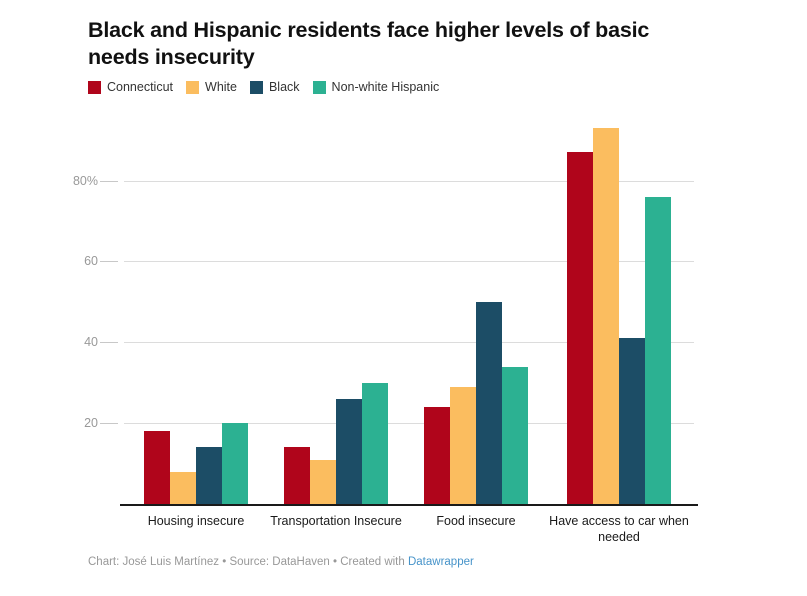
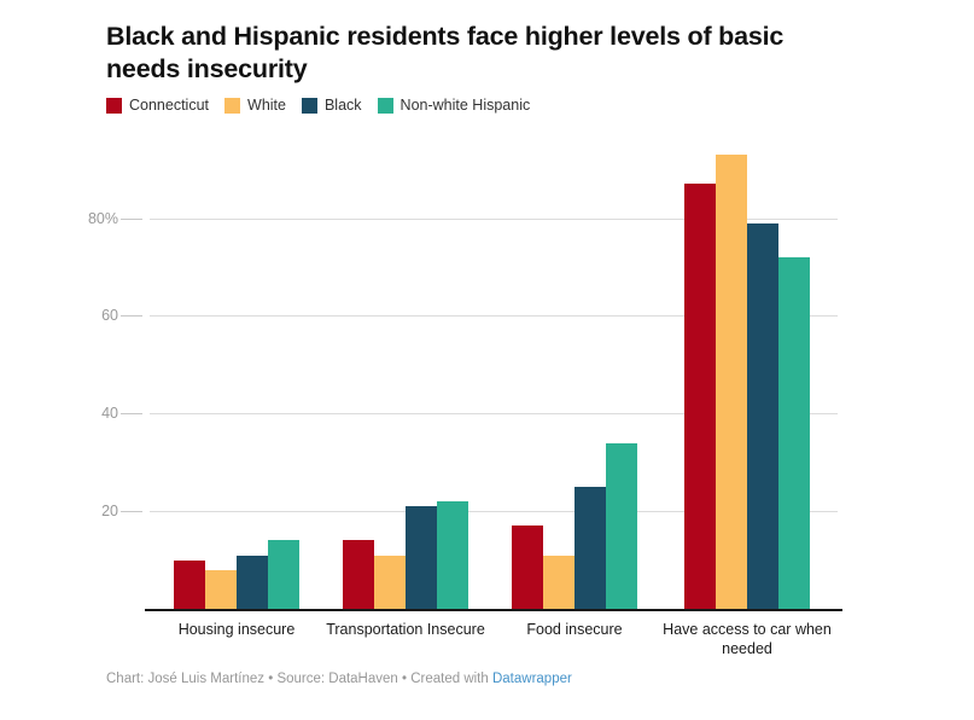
Connecticut/Housing insecure: 18% -> 10%
Black/Housing insecure: 14% -> 11%
Non-white Hispanic/Housing insecure: 20% -> 14%
Black/Transportation Insecure: 26% -> 21%
Non-white Hispanic/Transportation Insecure: 30% -> 22%
Connecticut/Food insecure: 24% -> 17%
White/Food insecure: 29% -> 11%
Black/Food insecure: 50% -> 25%
Black/Have access to car when needed: 41% -> 79%
Non-white Hispanic/Have access to car when needed: 76% -> 72%
